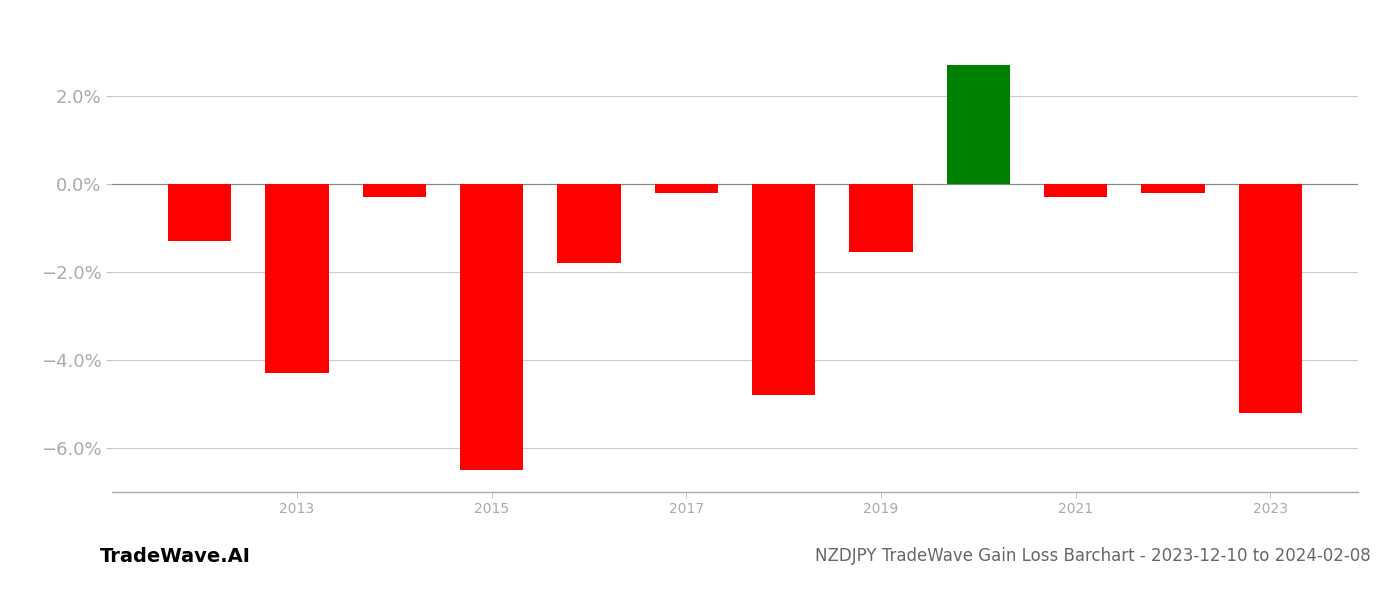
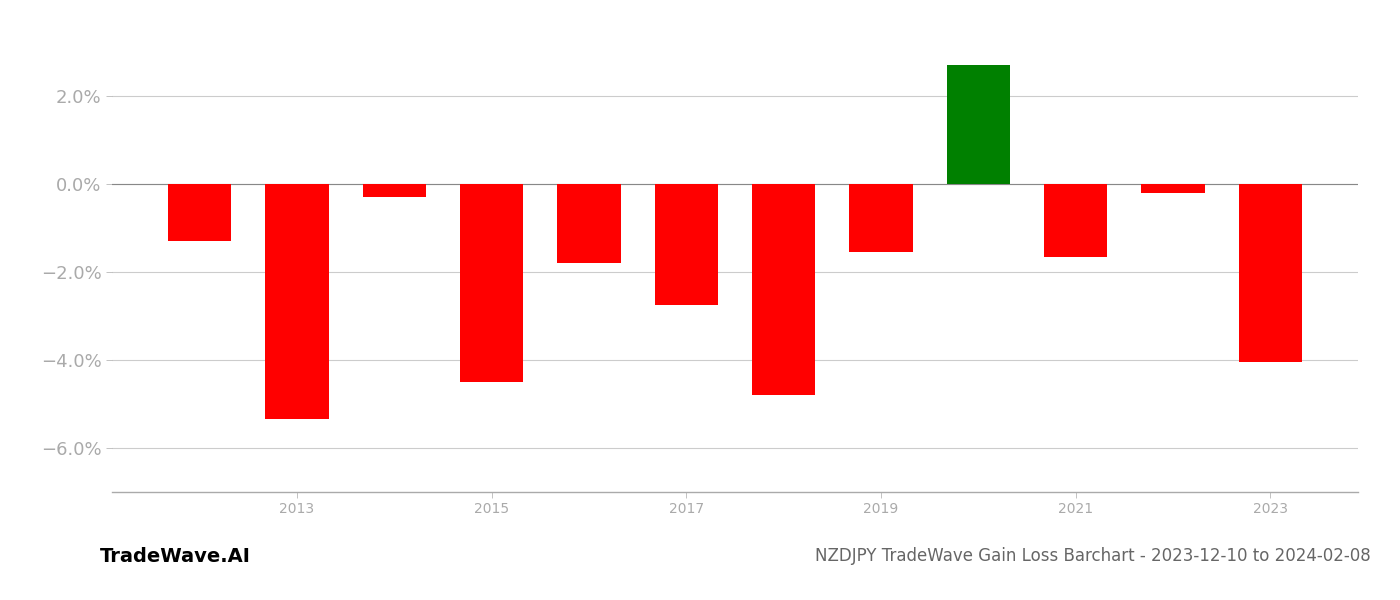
2013: -4.30% -> -5.35%
2015: -6.50% -> -4.50%
2017: -0.20% -> -2.75%
2021: -0.30% -> -1.65%
2023: -5.20% -> -4.05%
